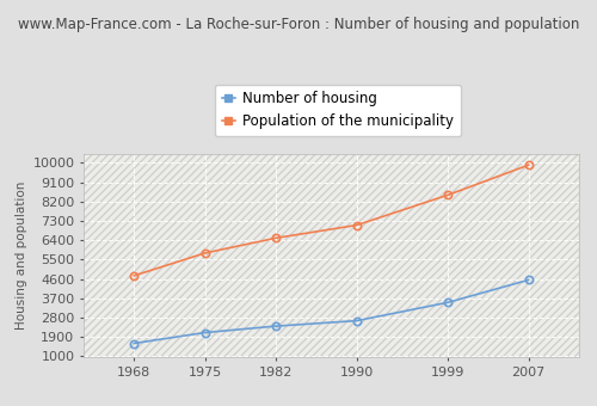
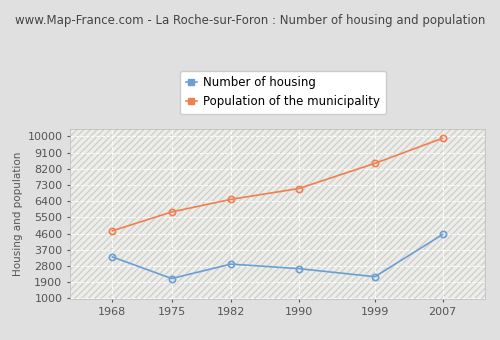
Number of housing/1968: 1600 -> 3300
Number of housing/1982: 2400 -> 2900
Number of housing/1999: 3500 -> 2200
